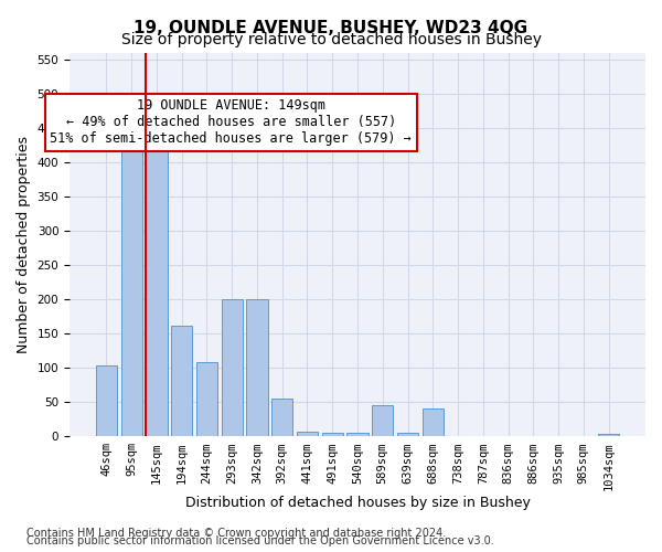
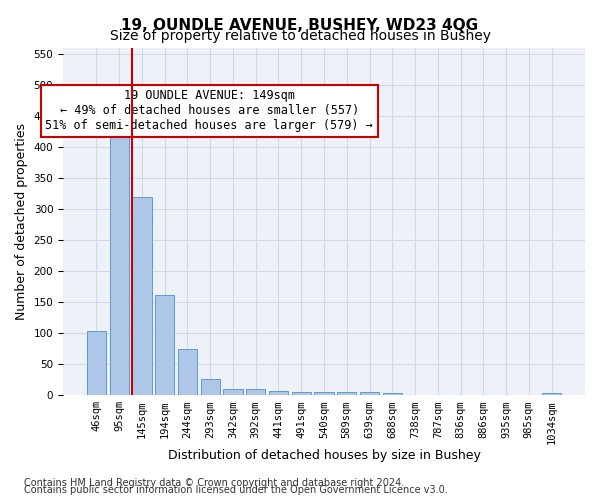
145sqm: 420 -> 320
244sqm: 108 -> 75
293sqm: 200 -> 26
342sqm: 200 -> 11
392sqm: 56 -> 11
589sqm: 46 -> 5
688sqm: 40 -> 4
